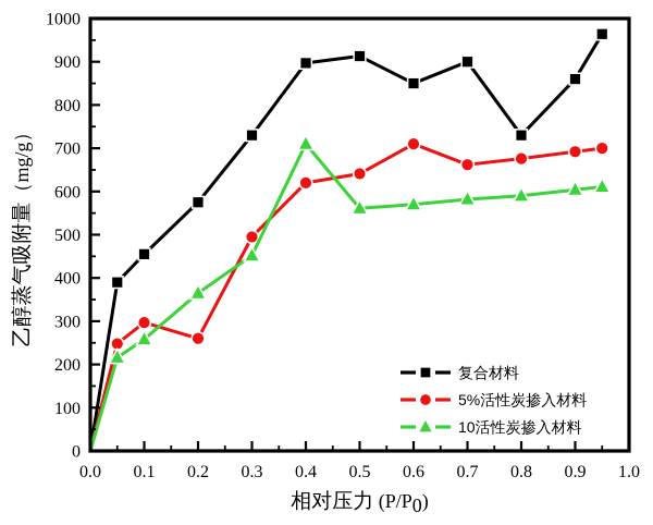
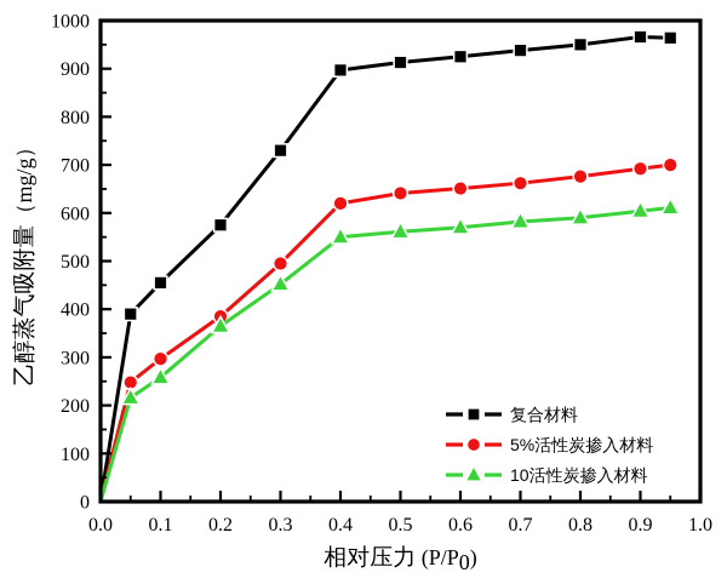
5%活性炭掺入材料/0.2: 260 -> 380
10活性炭掺入材料/0.4: 710 -> 550
复合材料/0.6: 850 -> 920
5%活性炭掺入材料/0.6: 710 -> 650
复合材料/0.7: 900 -> 940
复合材料/0.8: 730 -> 950
复合材料/0.9: 860 -> 970
